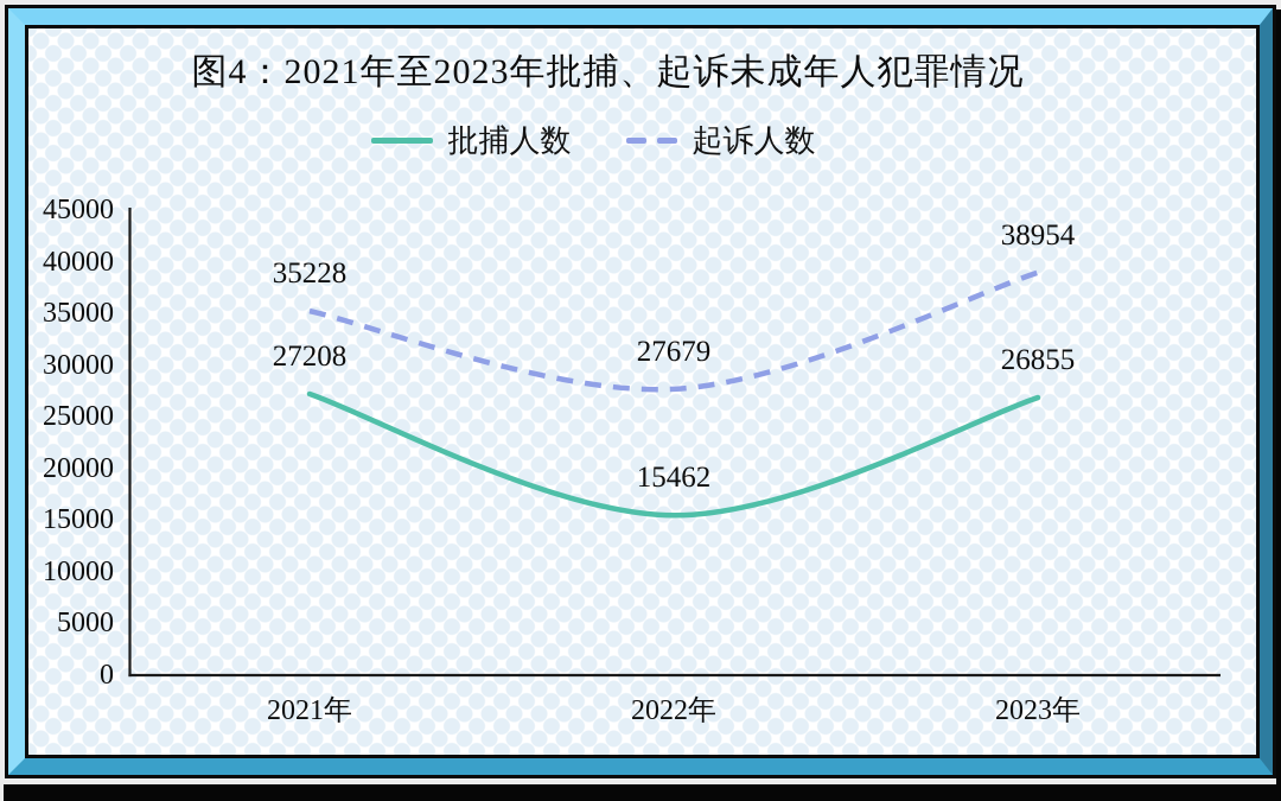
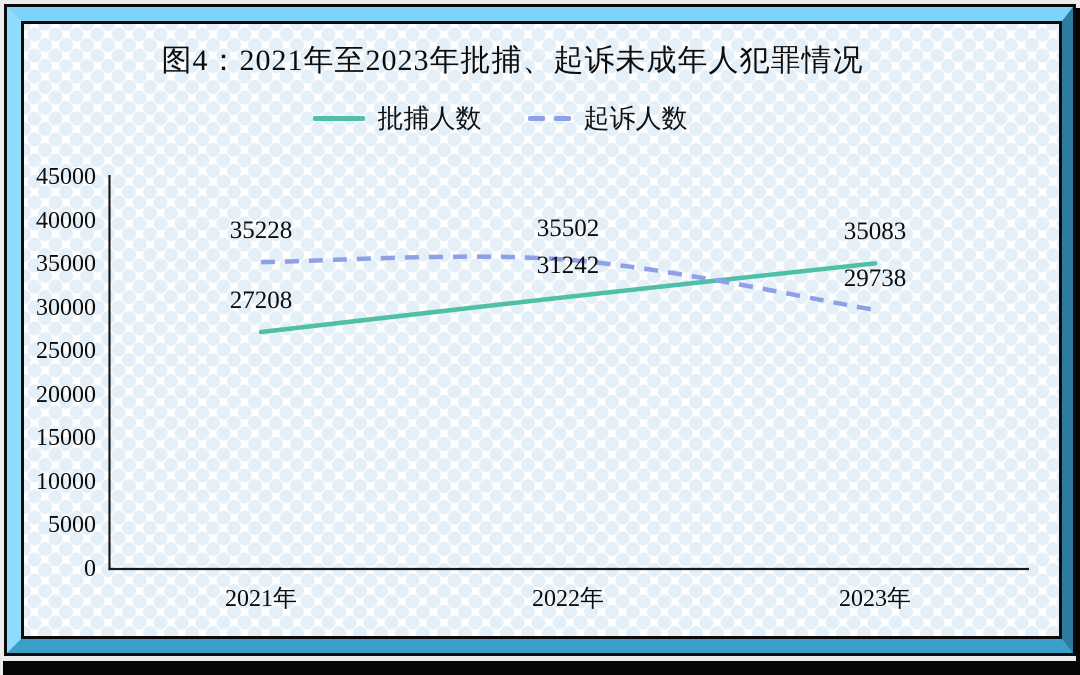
批捕人数/2022年: 15462 -> 31242
起诉人数/2022年: 27679 -> 35502
批捕人数/2023年: 26855 -> 35083
起诉人数/2023年: 38954 -> 29738
